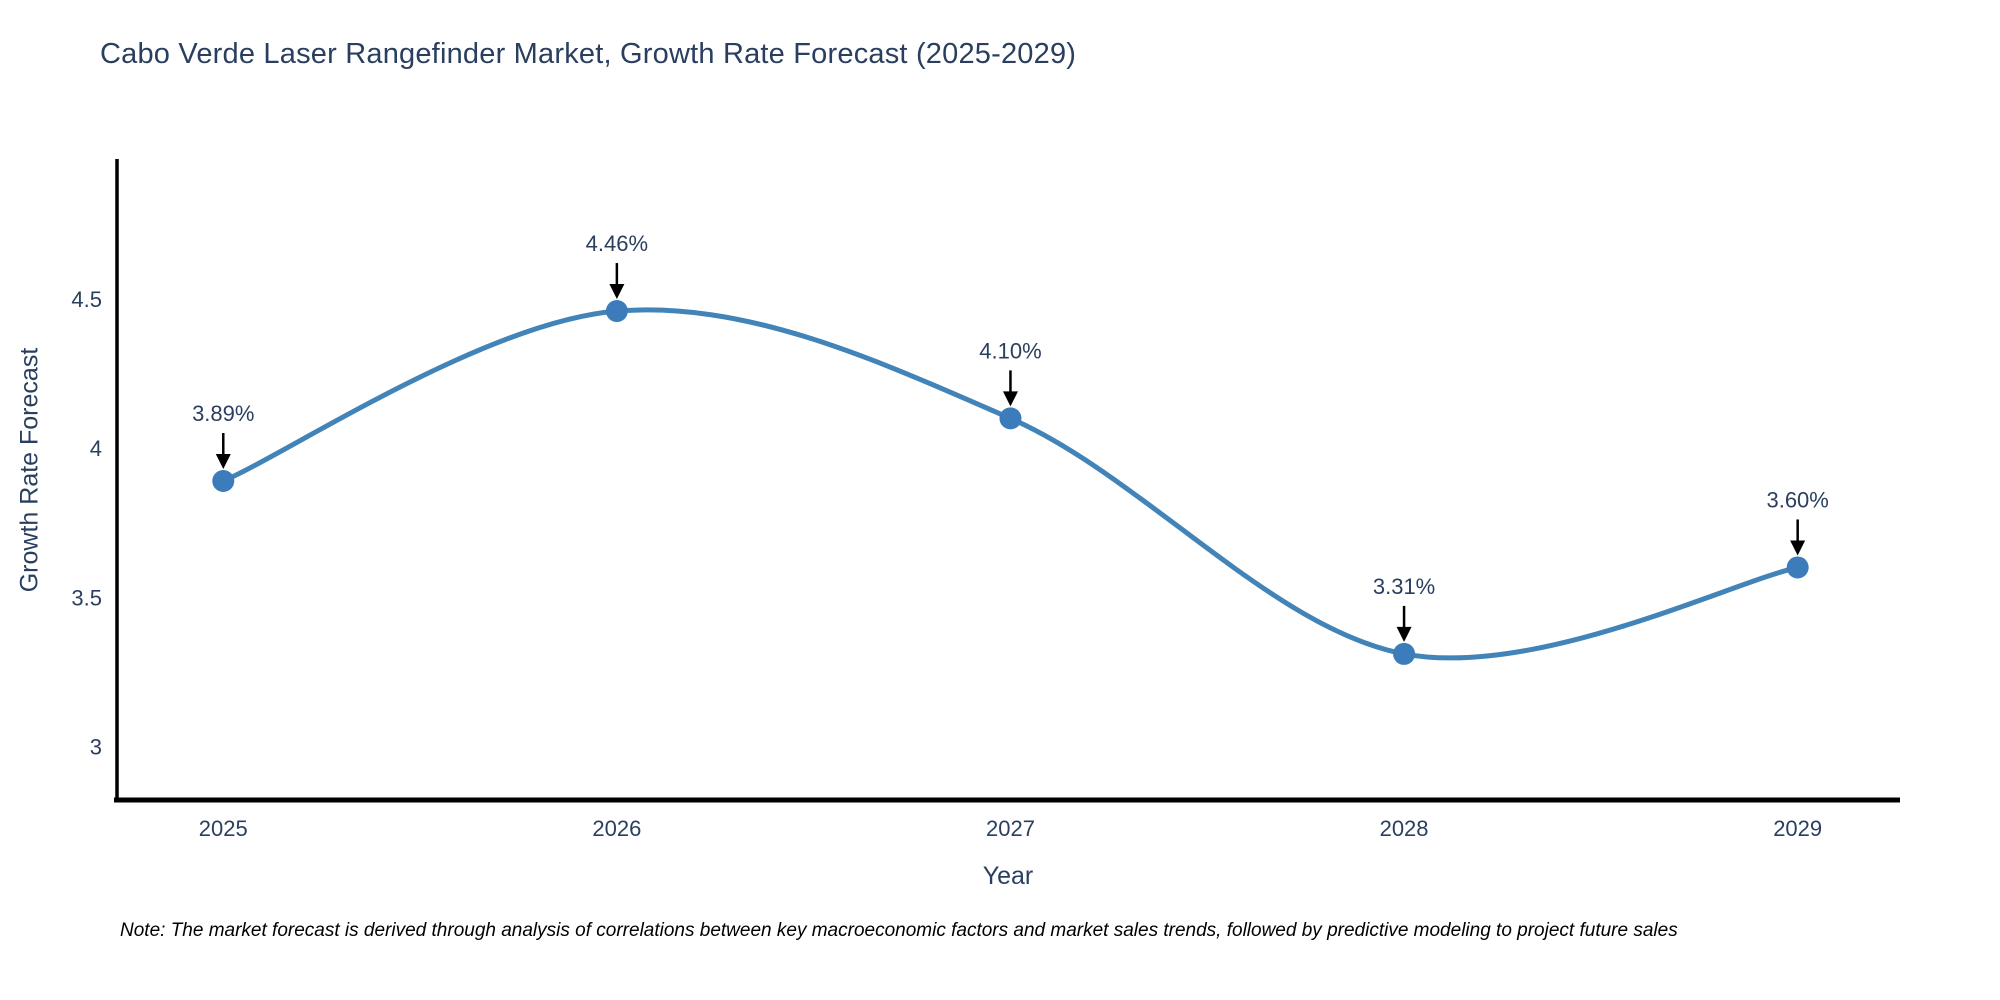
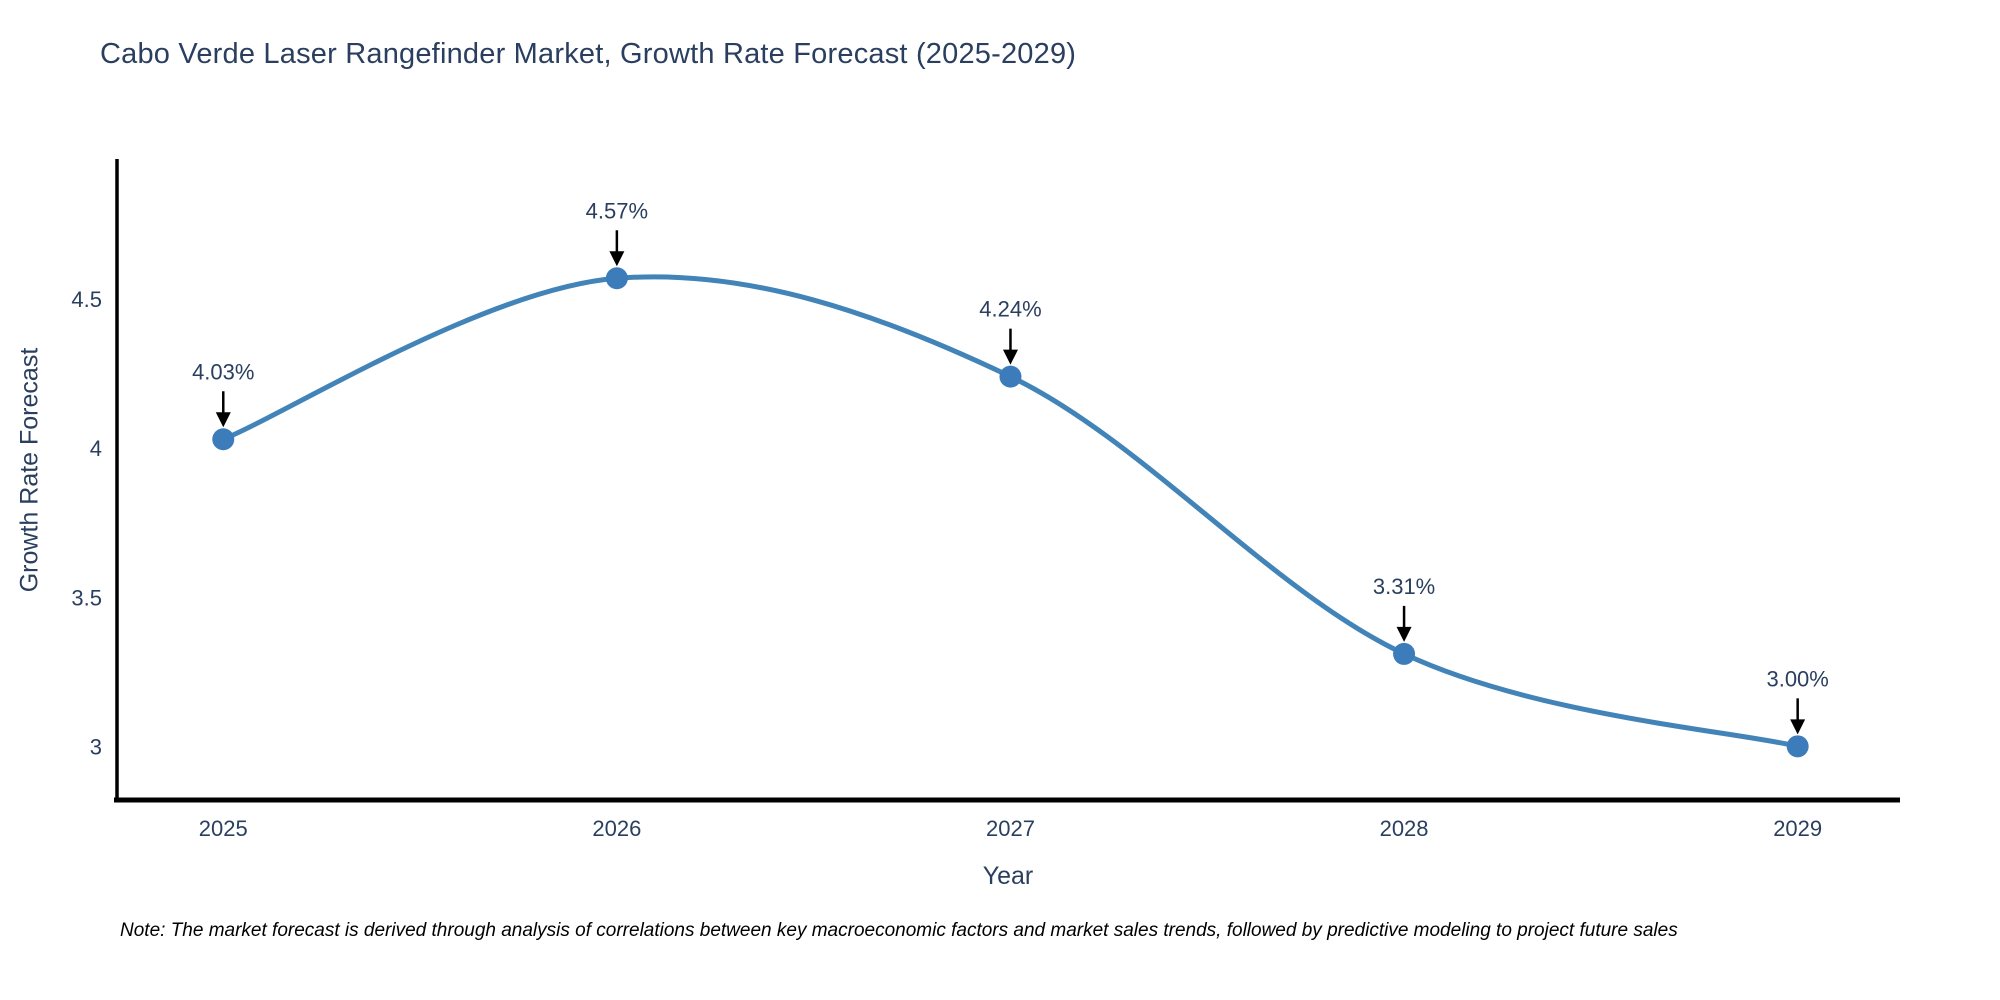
2025: 3.89% -> 4.03%
2026: 4.46% -> 4.57%
2027: 4.10% -> 4.24%
2029: 3.60% -> 3.00%
